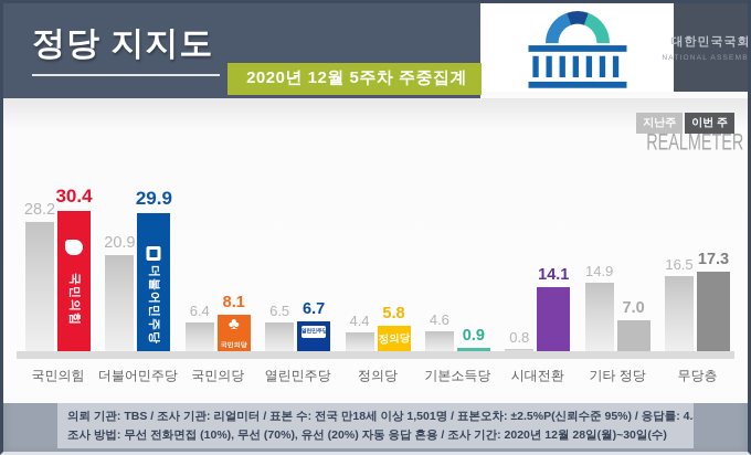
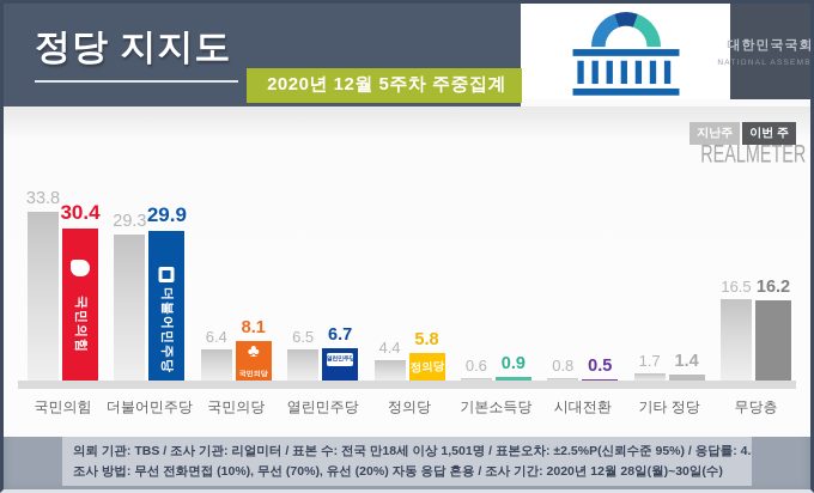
지난주/국민의힘: 28.2 -> 33.8
지난주/더불어민주당: 20.9 -> 29.3
지난주/기본소득당: 4.6 -> 0.6
이번 주/시대전환: 14.1 -> 0.5
지난주/기타 정당: 14.9 -> 1.7
이번 주/기타 정당: 7.0 -> 1.4
이번 주/무당층: 17.3 -> 16.2
